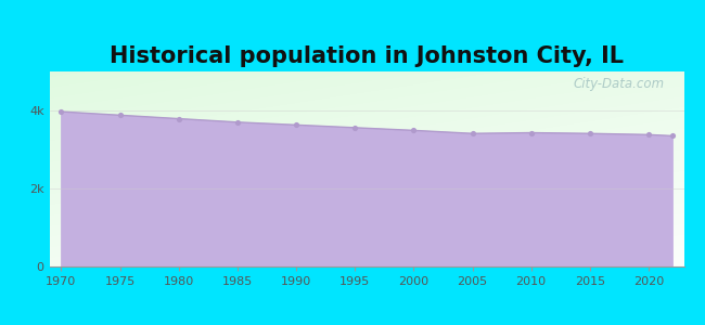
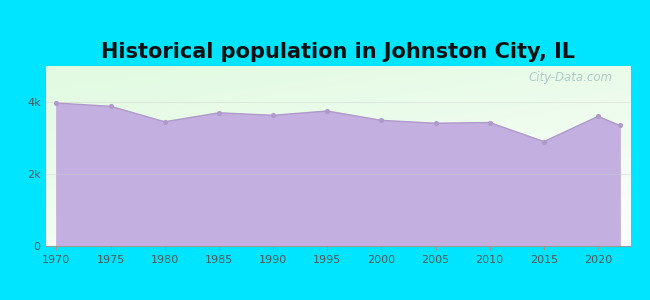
1980: 3.79k -> 3.45k
1995: 3.56k -> 3.75k
2015: 3.41k -> 2.90k
2020: 3.38k -> 3.60k
